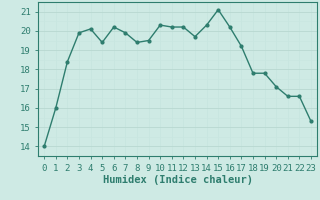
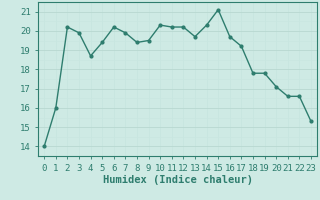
2: 18.4 -> 20.2
4: 20.1 -> 18.7
16: 20.2 -> 19.7
